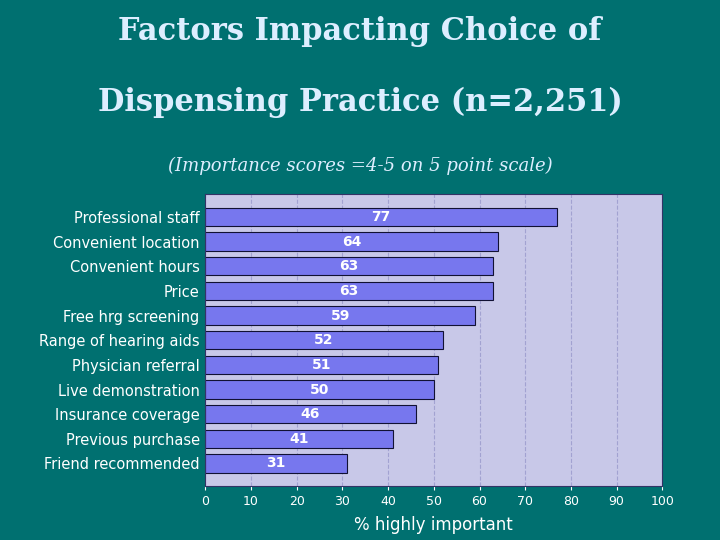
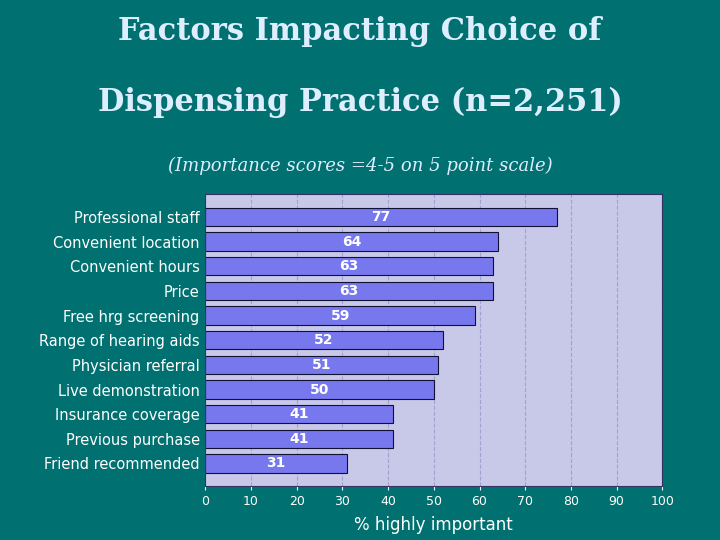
Insurance coverage: 46 -> 41
